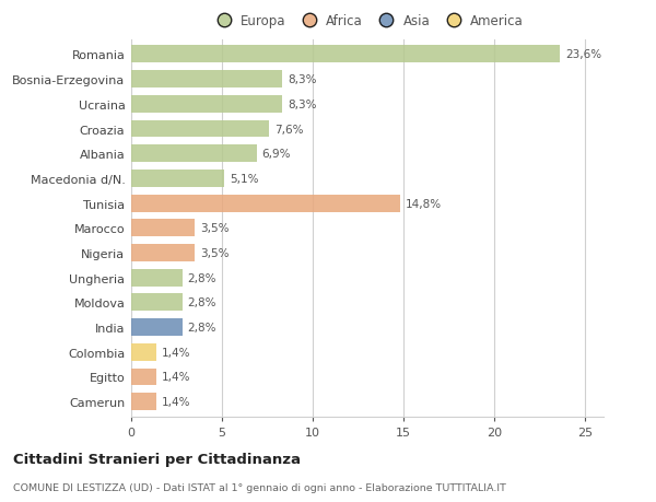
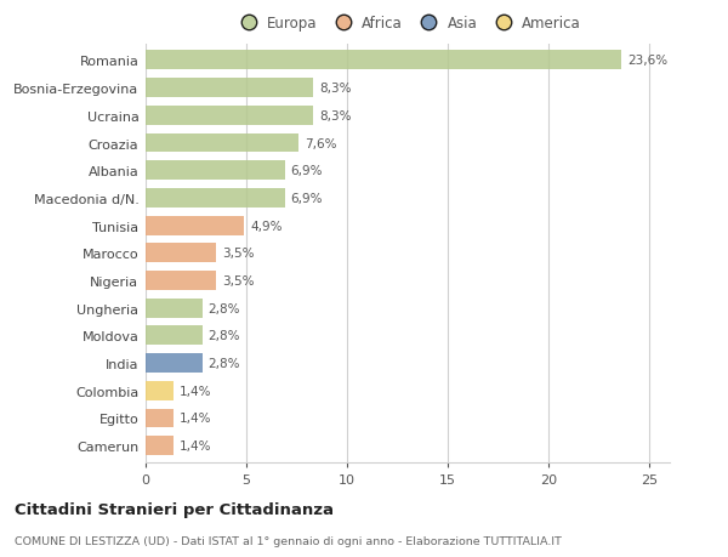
Macedonia d/N.: 5,1% -> 6,9%
Tunisia: 14,8% -> 4,9%
